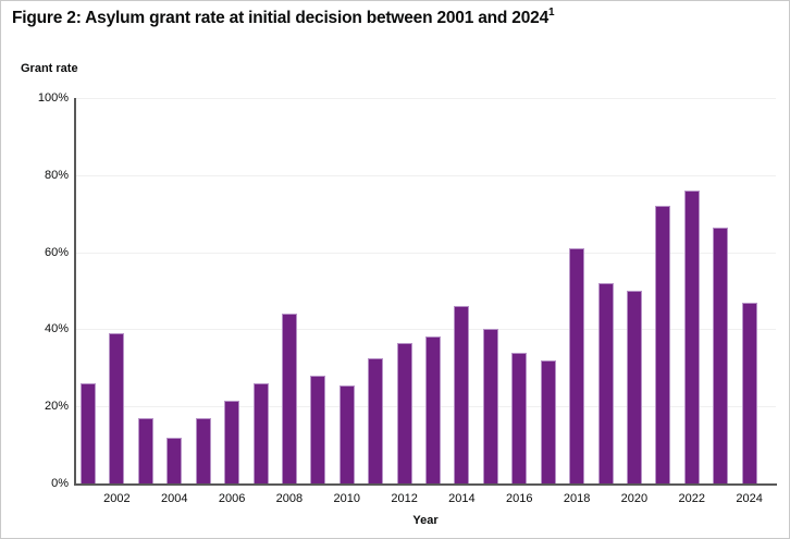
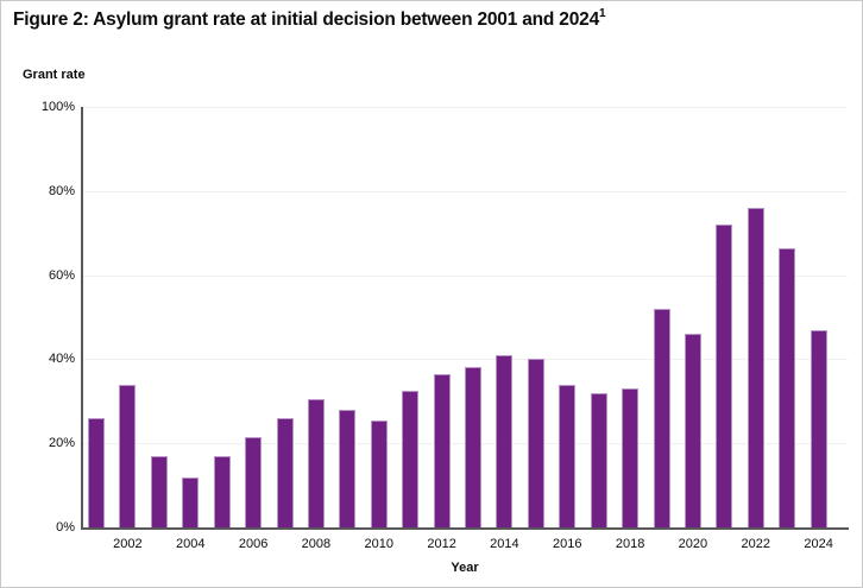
2002: 39% -> 34%
2008: 44% -> 30%
2014: 46% -> 41%
2018: 61% -> 33%
2020: 50% -> 46%
